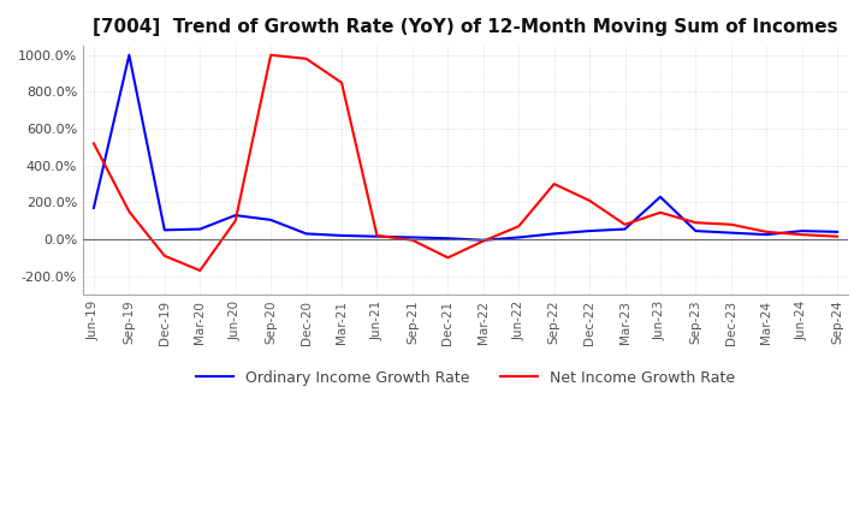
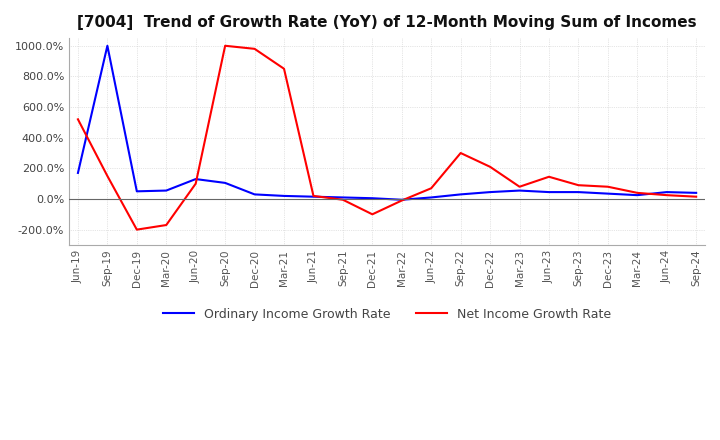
Net Income Growth Rate/Dec-19: -90% -> -200%
Ordinary Income Growth Rate/Jun-23: 230% -> 40%
